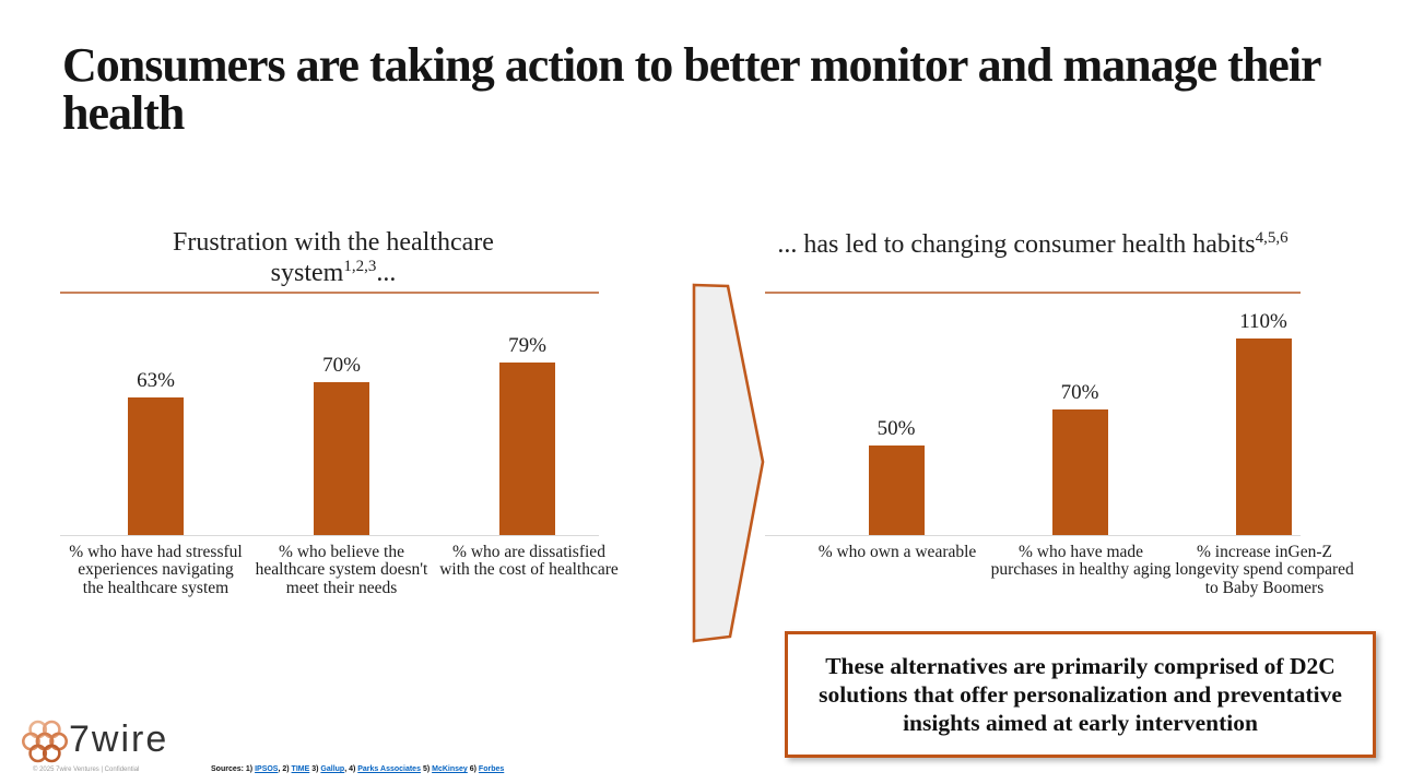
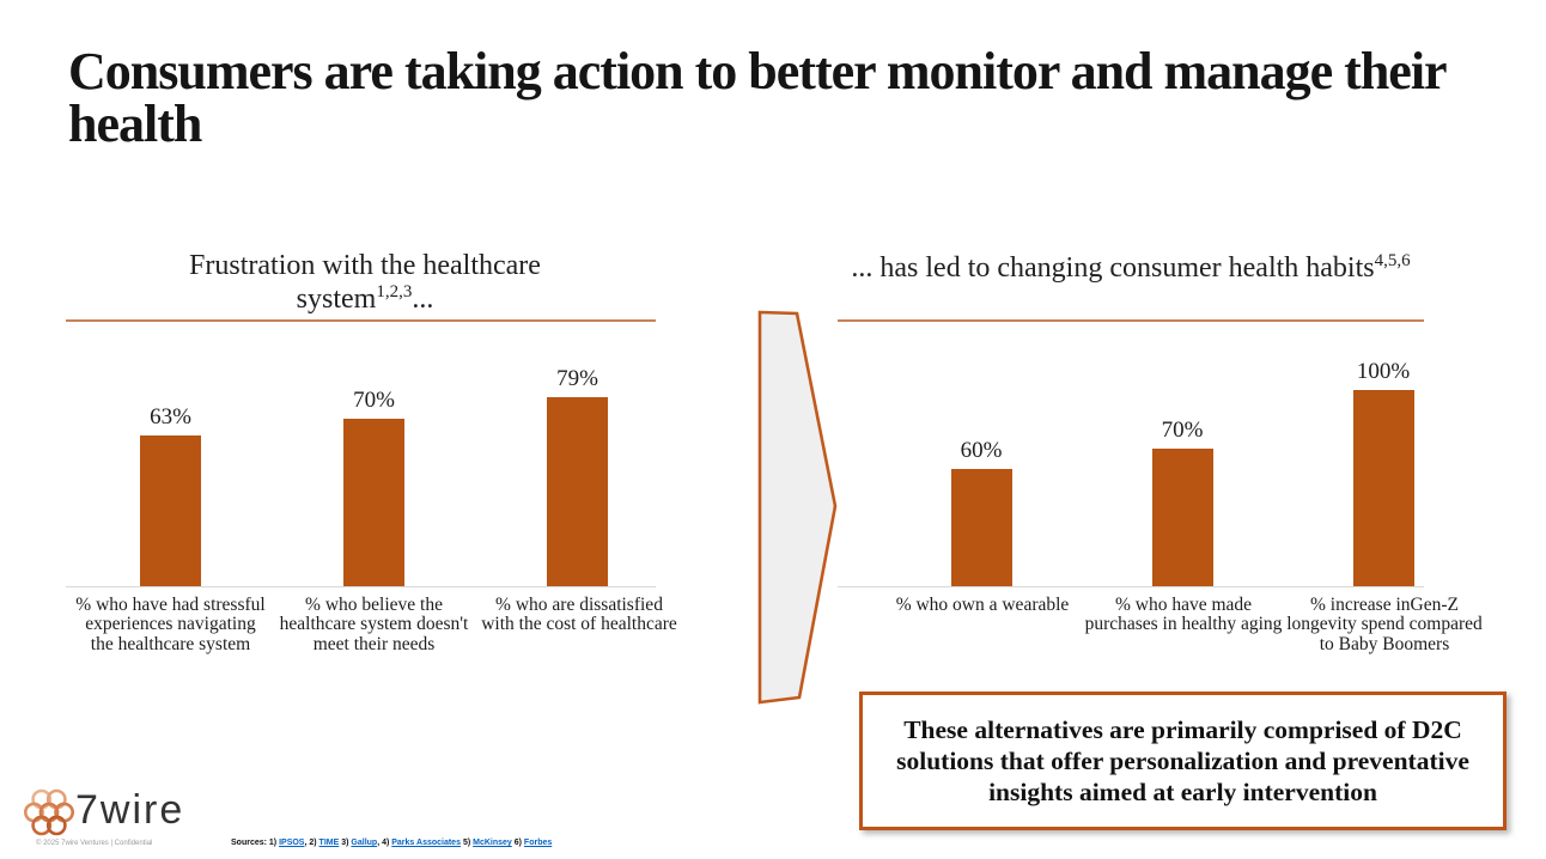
... has led to changing consumer health habits 4,5,6/% who own a wearable: 50% -> 60%
... has led to changing consumer health habits 4,5,6/% increase inGen-Z longevity spend compared to Baby Boomers: 110% -> 100%
